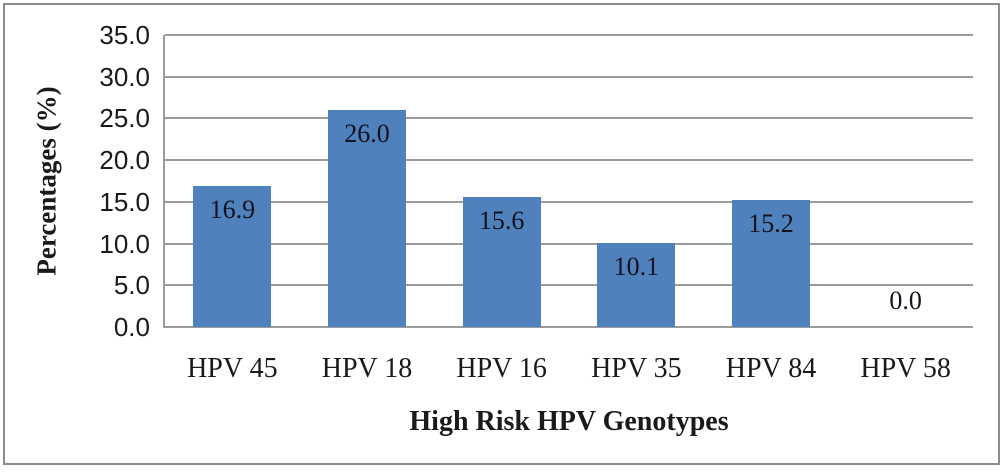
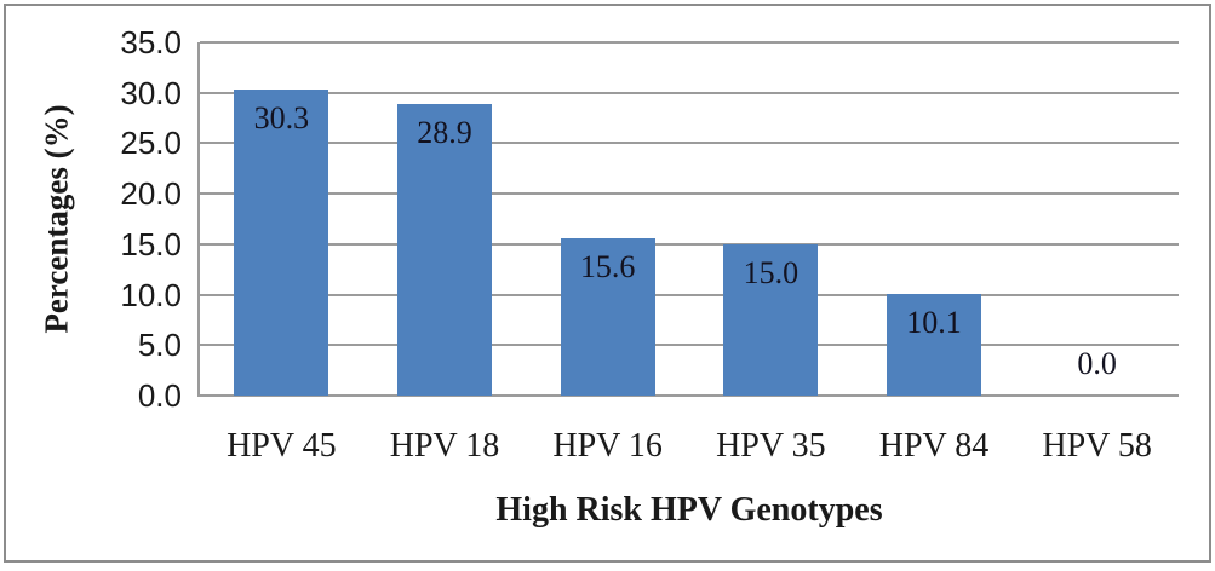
HPV 45: 16.9 -> 30.3
HPV 18: 26.0 -> 28.9
HPV 35: 10.1 -> 15.0
HPV 84: 15.2 -> 10.1
